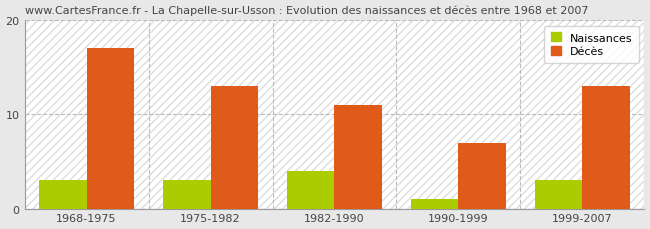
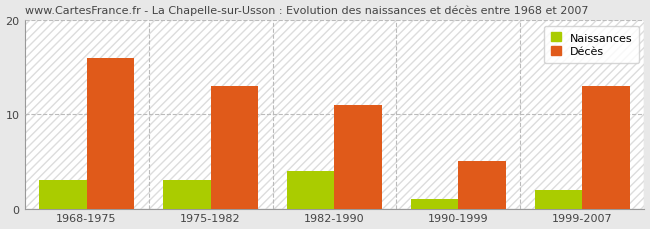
Décès/1968-1975: 17 -> 16
Décès/1990-1999: 7 -> 5
Naissances/1999-2007: 3 -> 2
